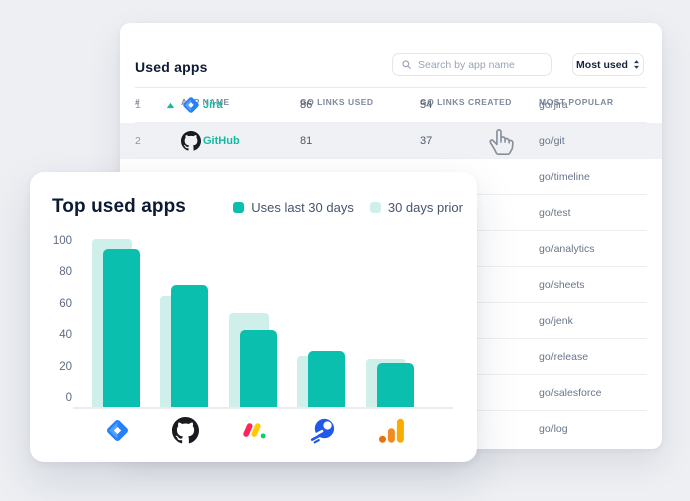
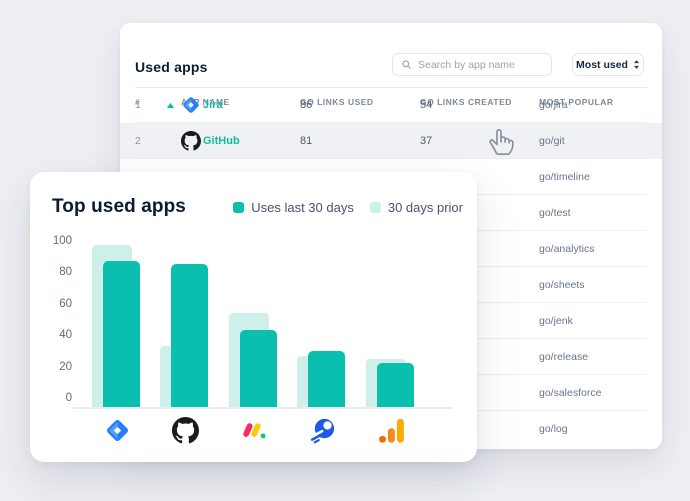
Uses last 30 days/Jira: 95 -> 87
30 days prior/Jira: 101 -> 97
Uses last 30 days/GitHub: 72 -> 85
30 days prior/GitHub: 65 -> 33
